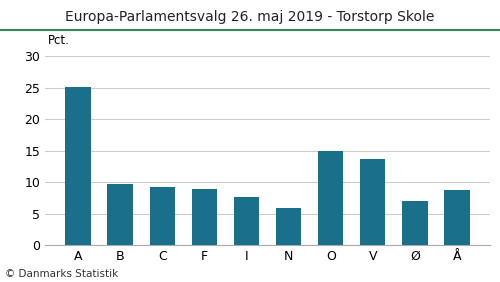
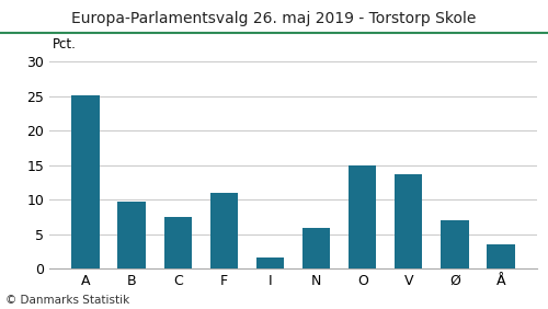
C: 9.2 -> 7.5
F: 9.0 -> 11.0
I: 7.6 -> 1.6
Å: 8.8 -> 3.5
